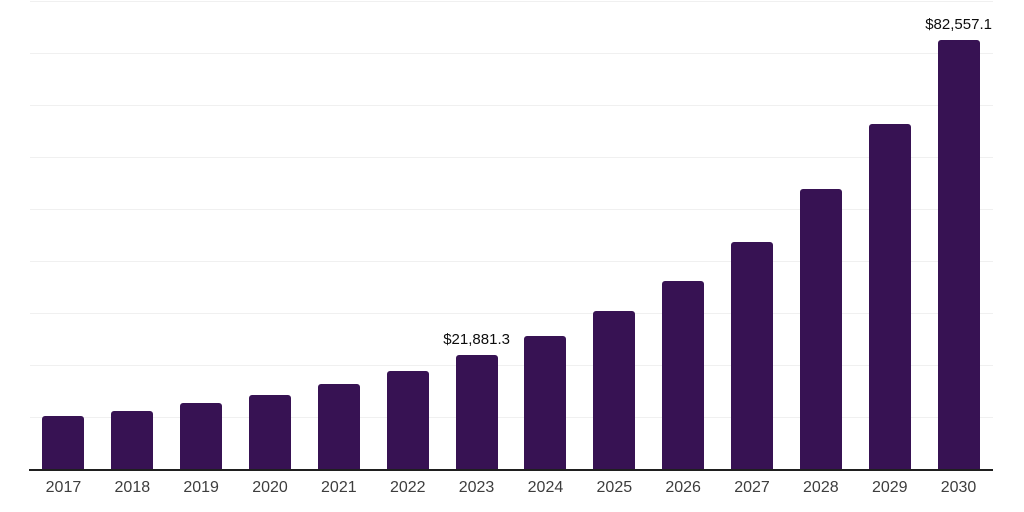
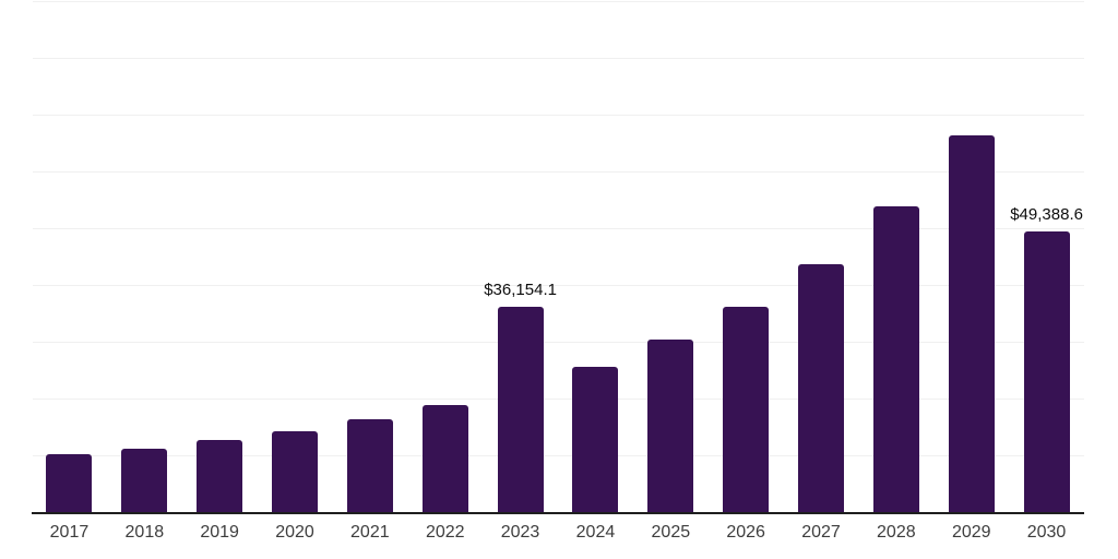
2023: $21,881.3 -> $36,154.1
2030: $82,557.1 -> $49,388.6
